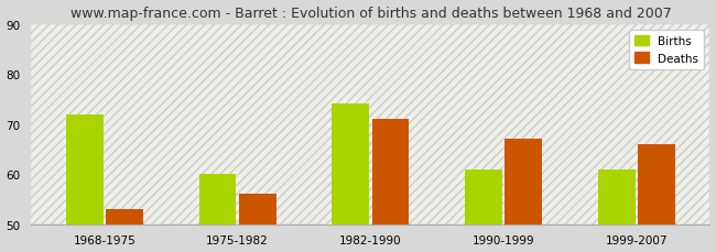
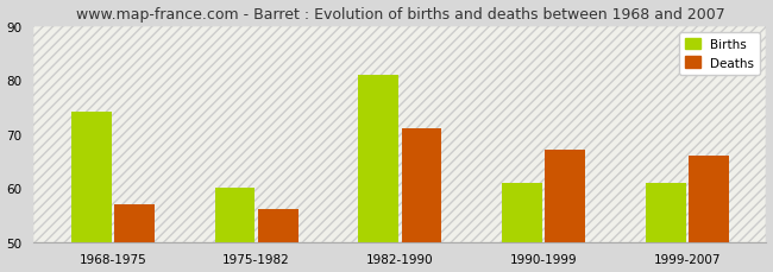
Births/1968-1975: 72 -> 74
Deaths/1968-1975: 53 -> 57
Births/1982-1990: 74 -> 81
